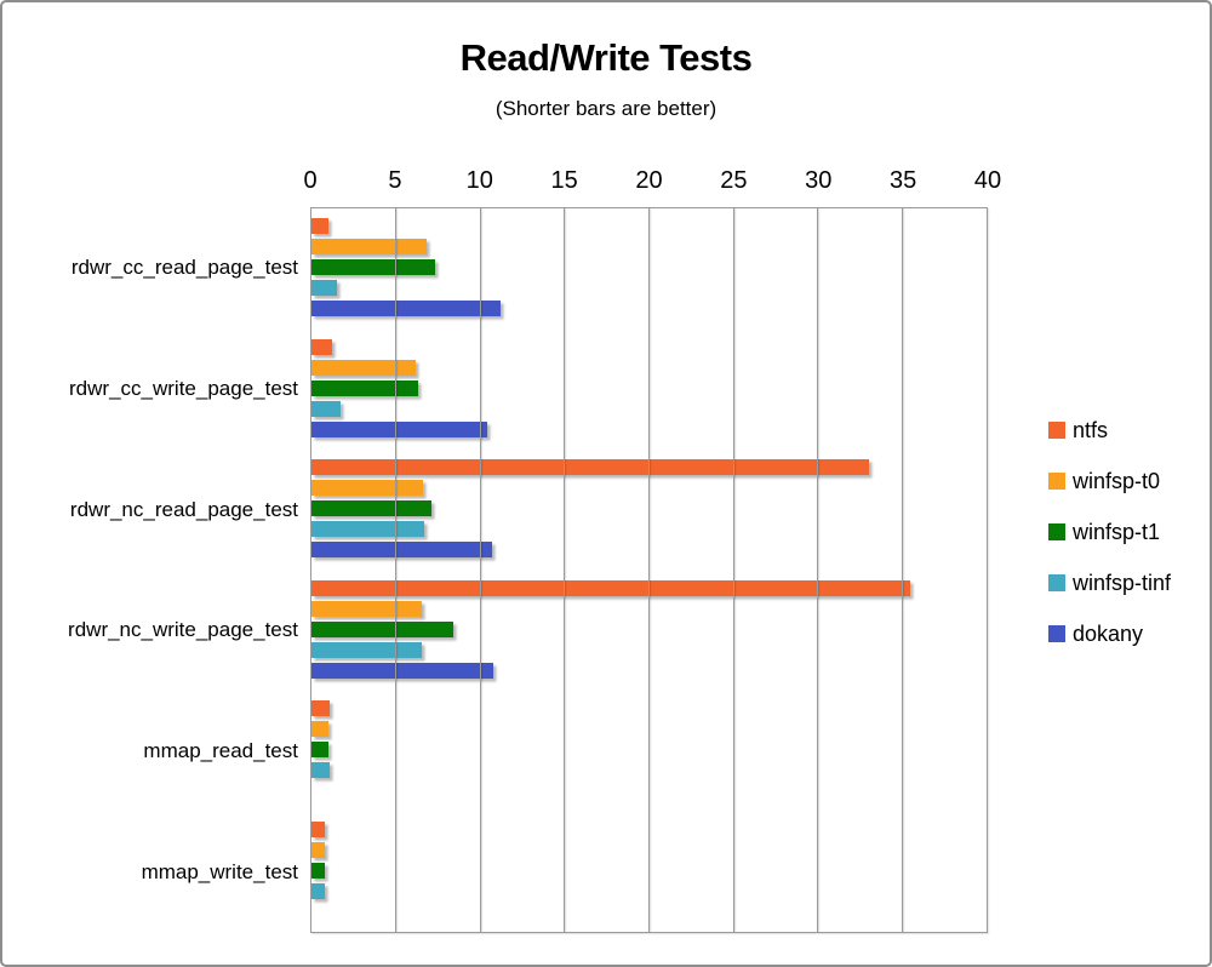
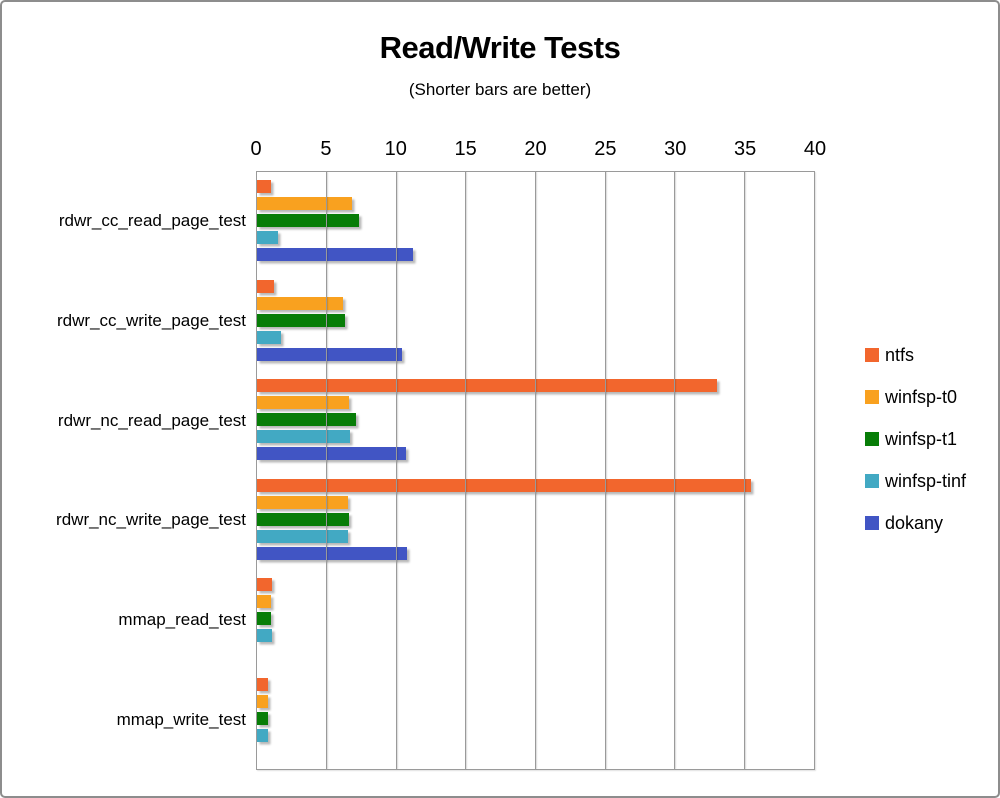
winfsp-t1/rdwr_nc_write_page_test: 8.4 -> 6.6
